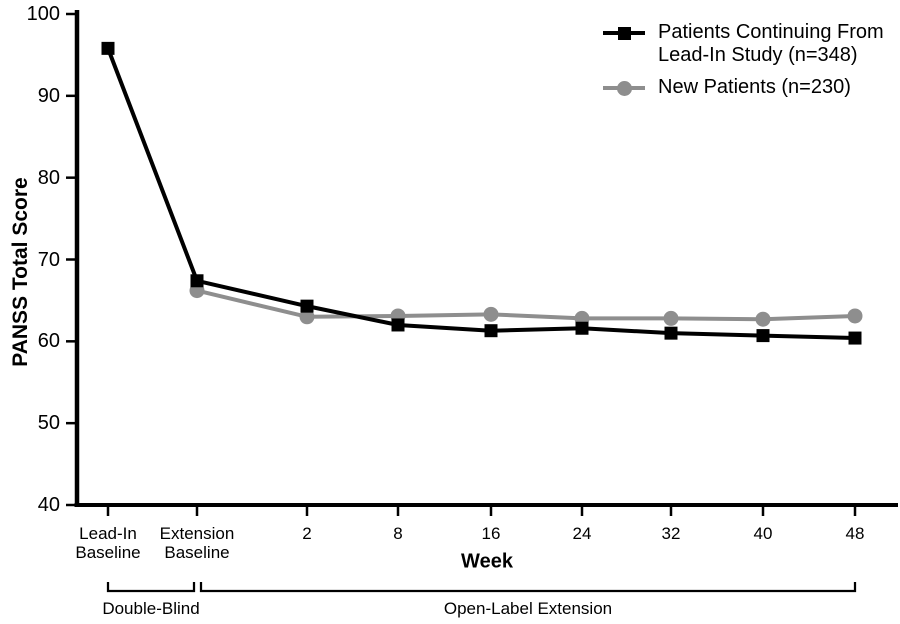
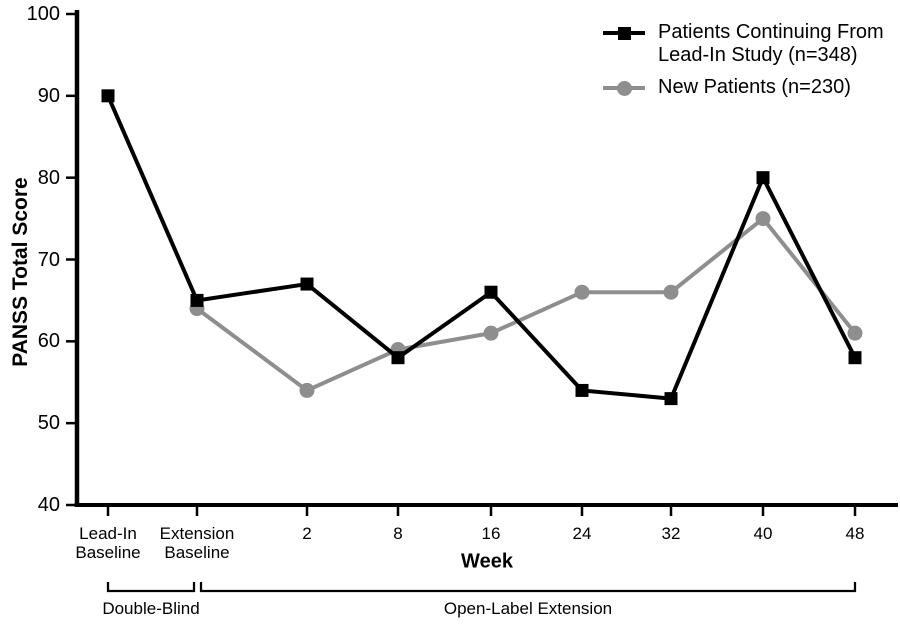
Patients Continuing From Lead-In Study (n=348)/Lead-In Baseline: 96 -> 90
Patients Continuing From Lead-In Study (n=348)/Extension Baseline: 67 -> 65
New Patients (n=230)/Extension Baseline: 66 -> 64
Patients Continuing From Lead-In Study (n=348)/2: 64 -> 67
New Patients (n=230)/2: 63 -> 54
Patients Continuing From Lead-In Study (n=348)/8: 62 -> 58
New Patients (n=230)/8: 63 -> 59
Patients Continuing From Lead-In Study (n=348)/16: 61 -> 66
New Patients (n=230)/16: 63 -> 61
Patients Continuing From Lead-In Study (n=348)/24: 62 -> 54
New Patients (n=230)/24: 63 -> 66
Patients Continuing From Lead-In Study (n=348)/32: 61 -> 53
New Patients (n=230)/32: 63 -> 66
Patients Continuing From Lead-In Study (n=348)/40: 61 -> 80
New Patients (n=230)/40: 63 -> 75
Patients Continuing From Lead-In Study (n=348)/48: 60 -> 58
New Patients (n=230)/48: 63 -> 61
